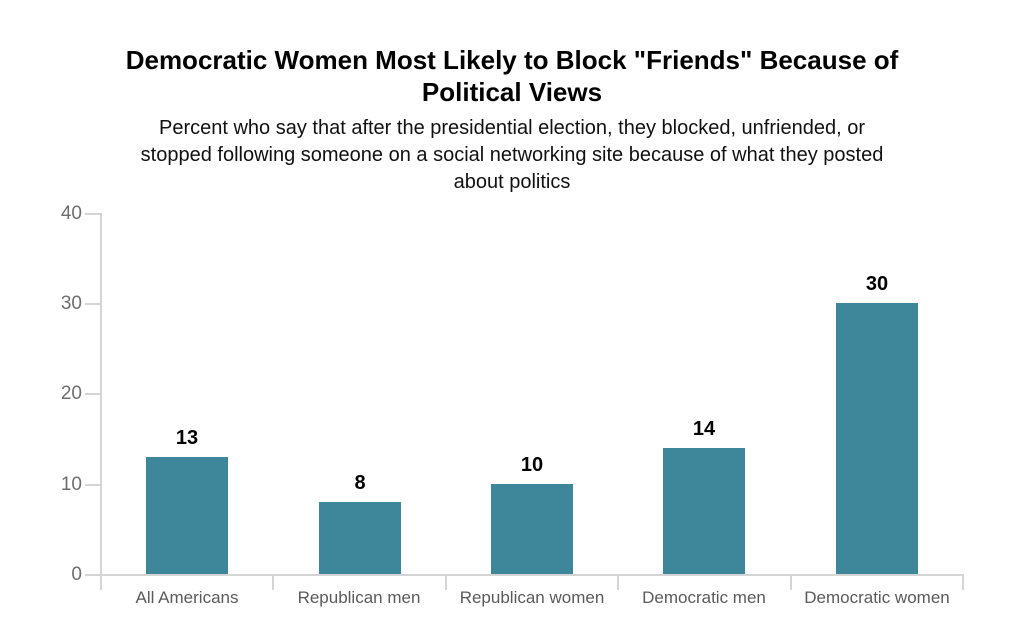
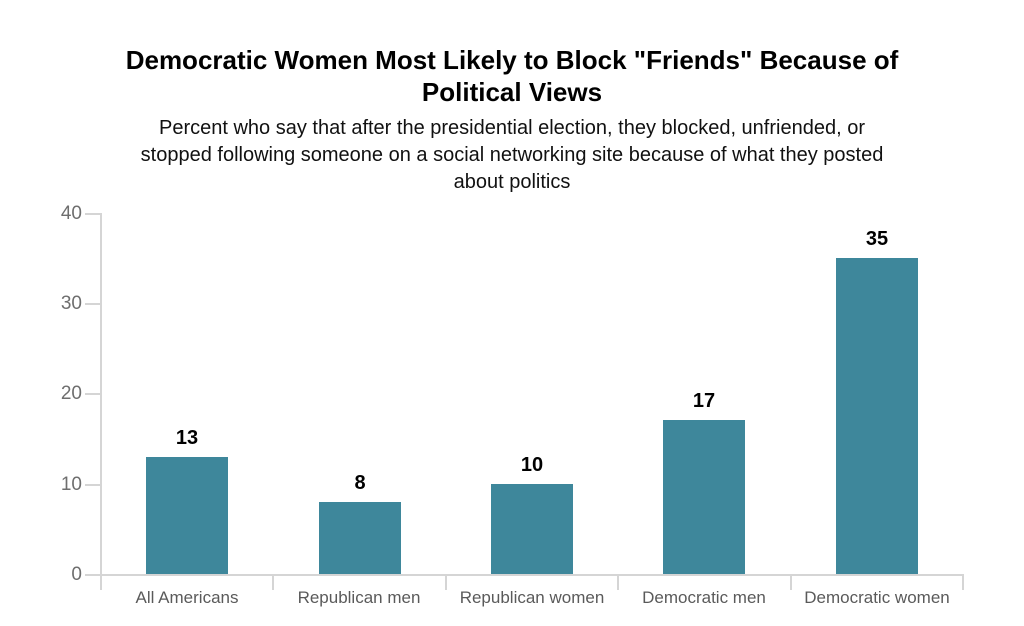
Democratic men: 14 -> 17
Democratic women: 30 -> 35
